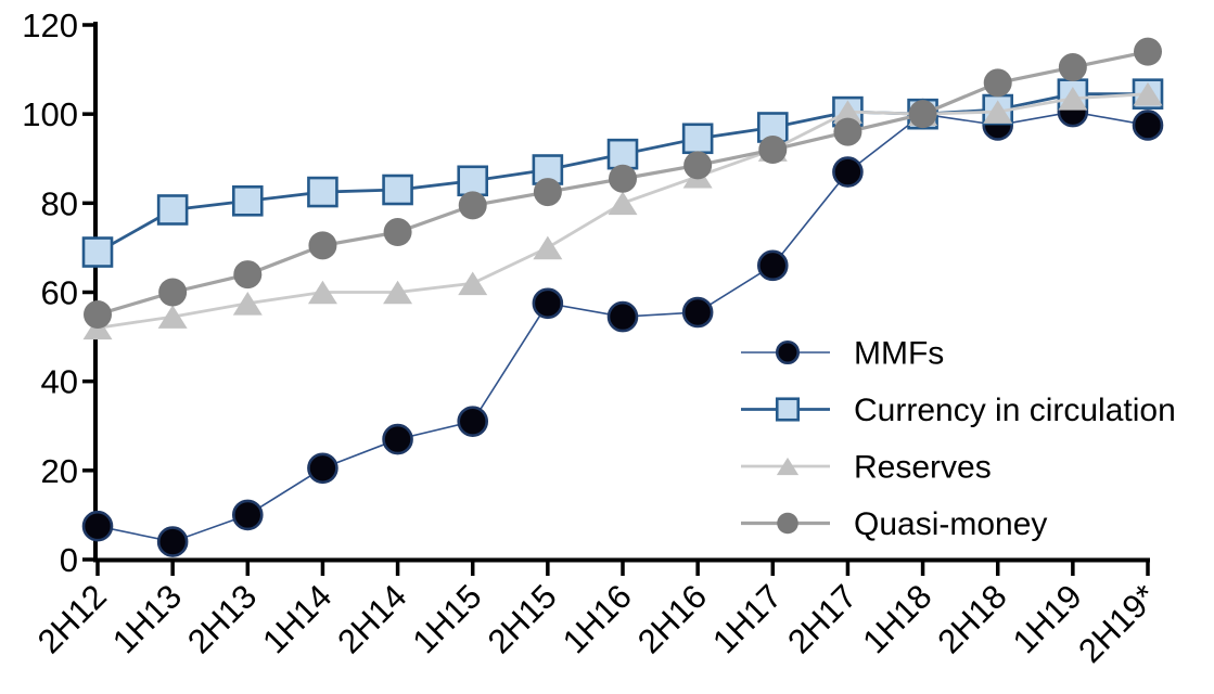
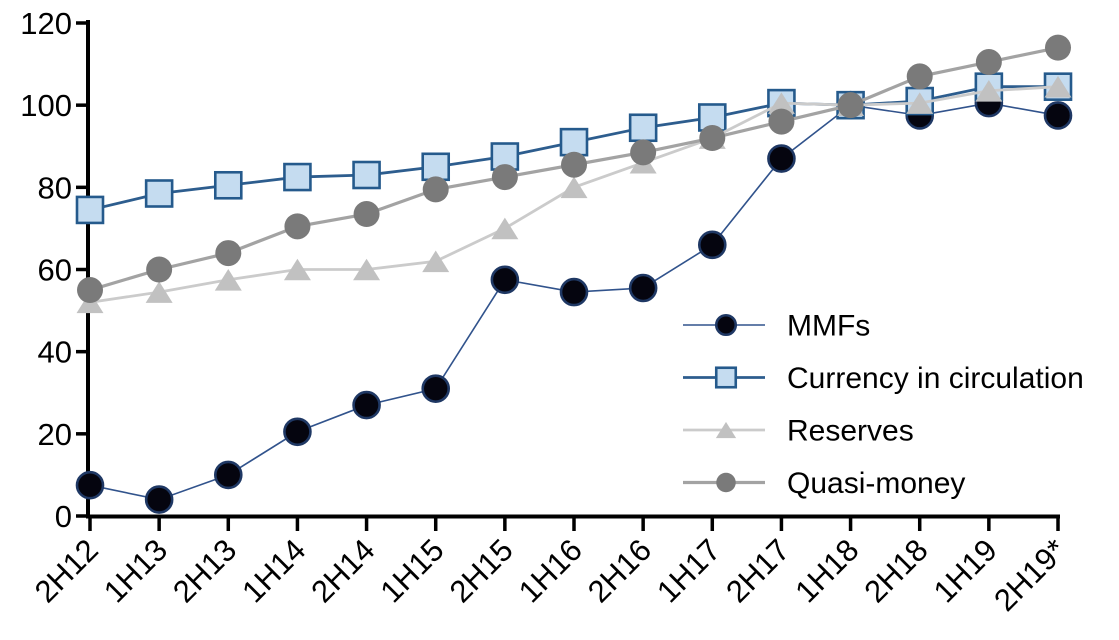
Currency in circulation/2H12: 69 -> 74
